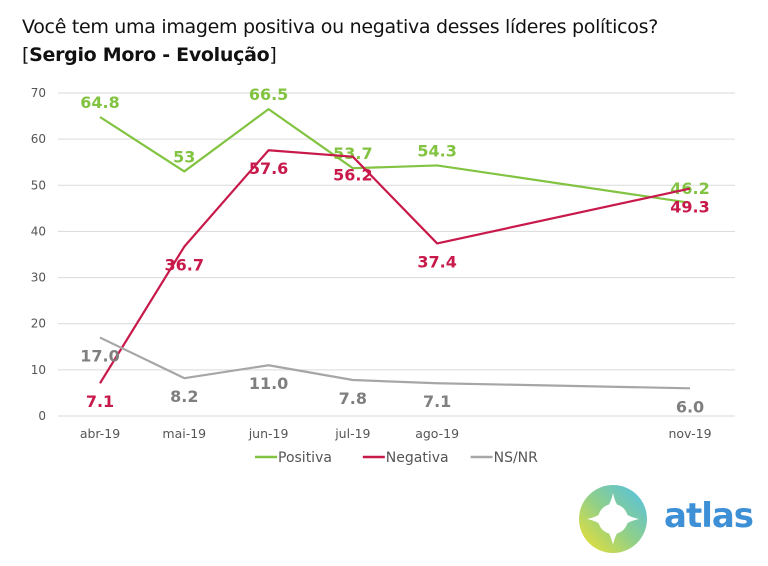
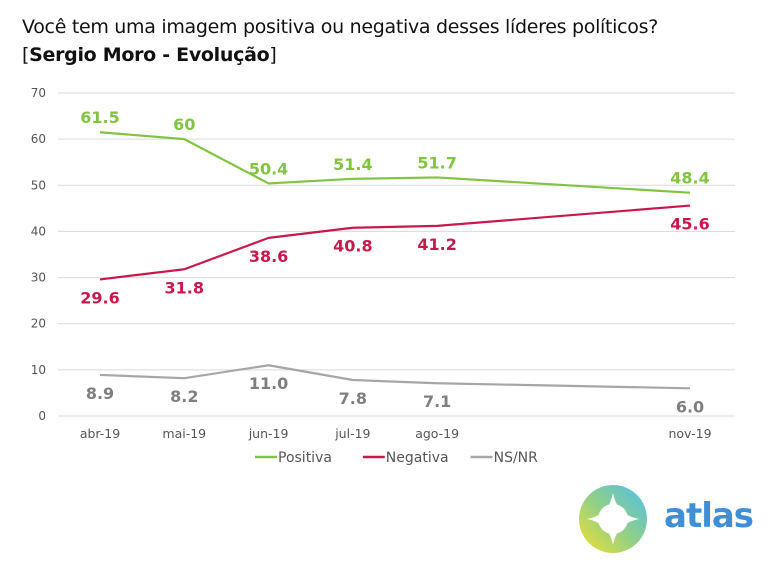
Positiva/abr-19: 64.8 -> 61.5
Negativa/abr-19: 7.1 -> 29.6
NS/NR/abr-19: 17.0 -> 8.9
Positiva/mai-19: 53 -> 60
Negativa/mai-19: 36.7 -> 31.8
Positiva/jun-19: 66.5 -> 50.4
Negativa/jun-19: 57.6 -> 38.6
Positiva/jul-19: 53.7 -> 51.4
Negativa/jul-19: 56.2 -> 40.8
Positiva/ago-19: 54.3 -> 51.7
Negativa/ago-19: 37.4 -> 41.2
Positiva/nov-19: 46.2 -> 48.4
Negativa/nov-19: 49.3 -> 45.6
